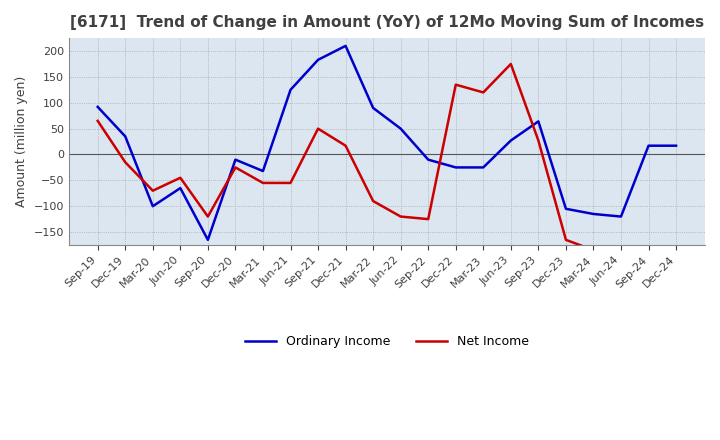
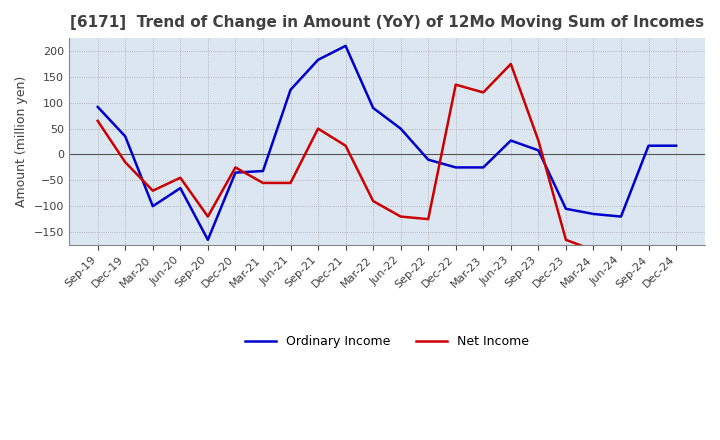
Ordinary Income/Dec-20: -10 -> -35
Ordinary Income/Sep-23: 64 -> 8
